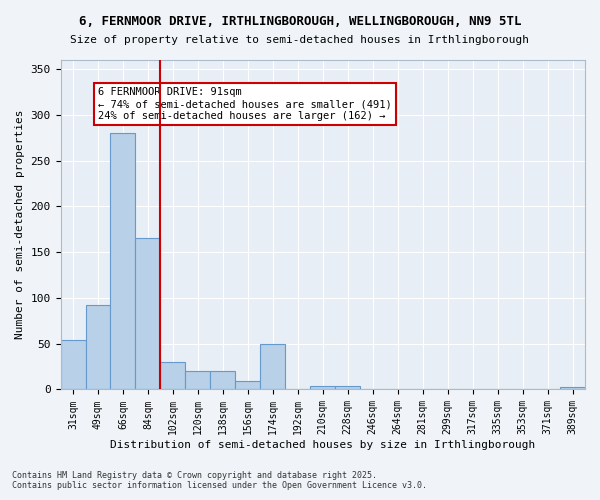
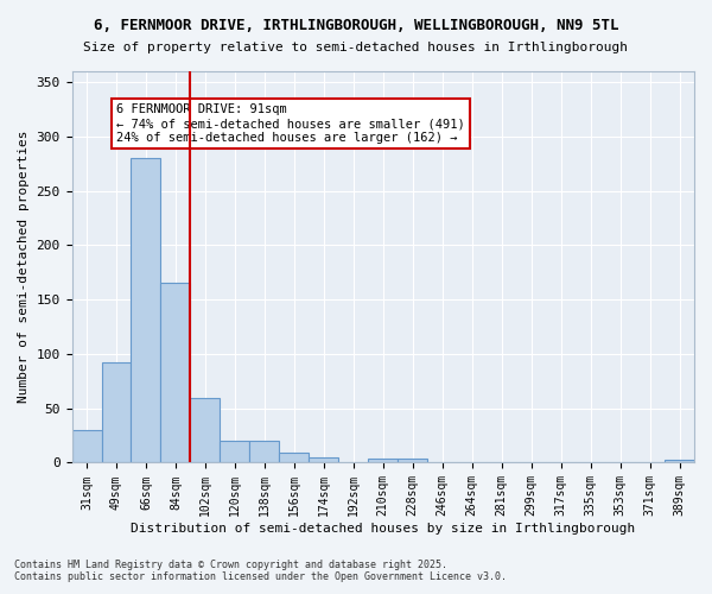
31sqm: 54 -> 30
102sqm: 30 -> 59
174sqm: 50 -> 5
